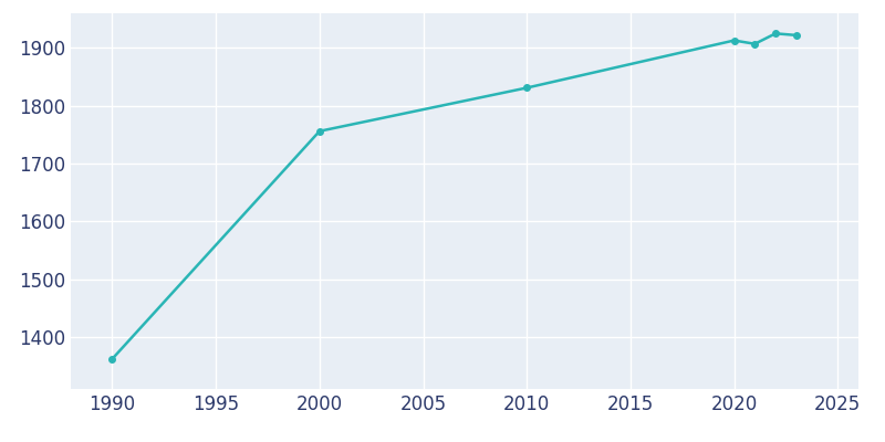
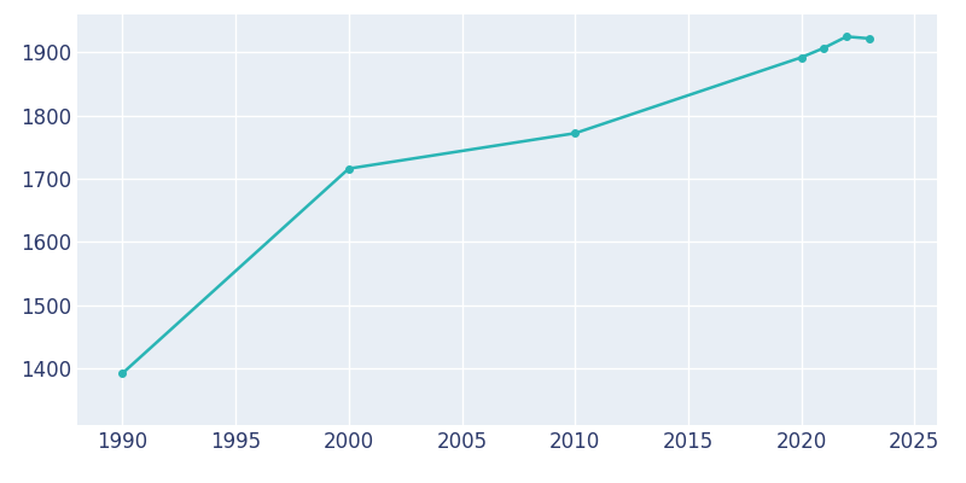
1990: 1362 -> 1392
2000: 1756 -> 1716
2010: 1831 -> 1772
2020: 1913 -> 1892
